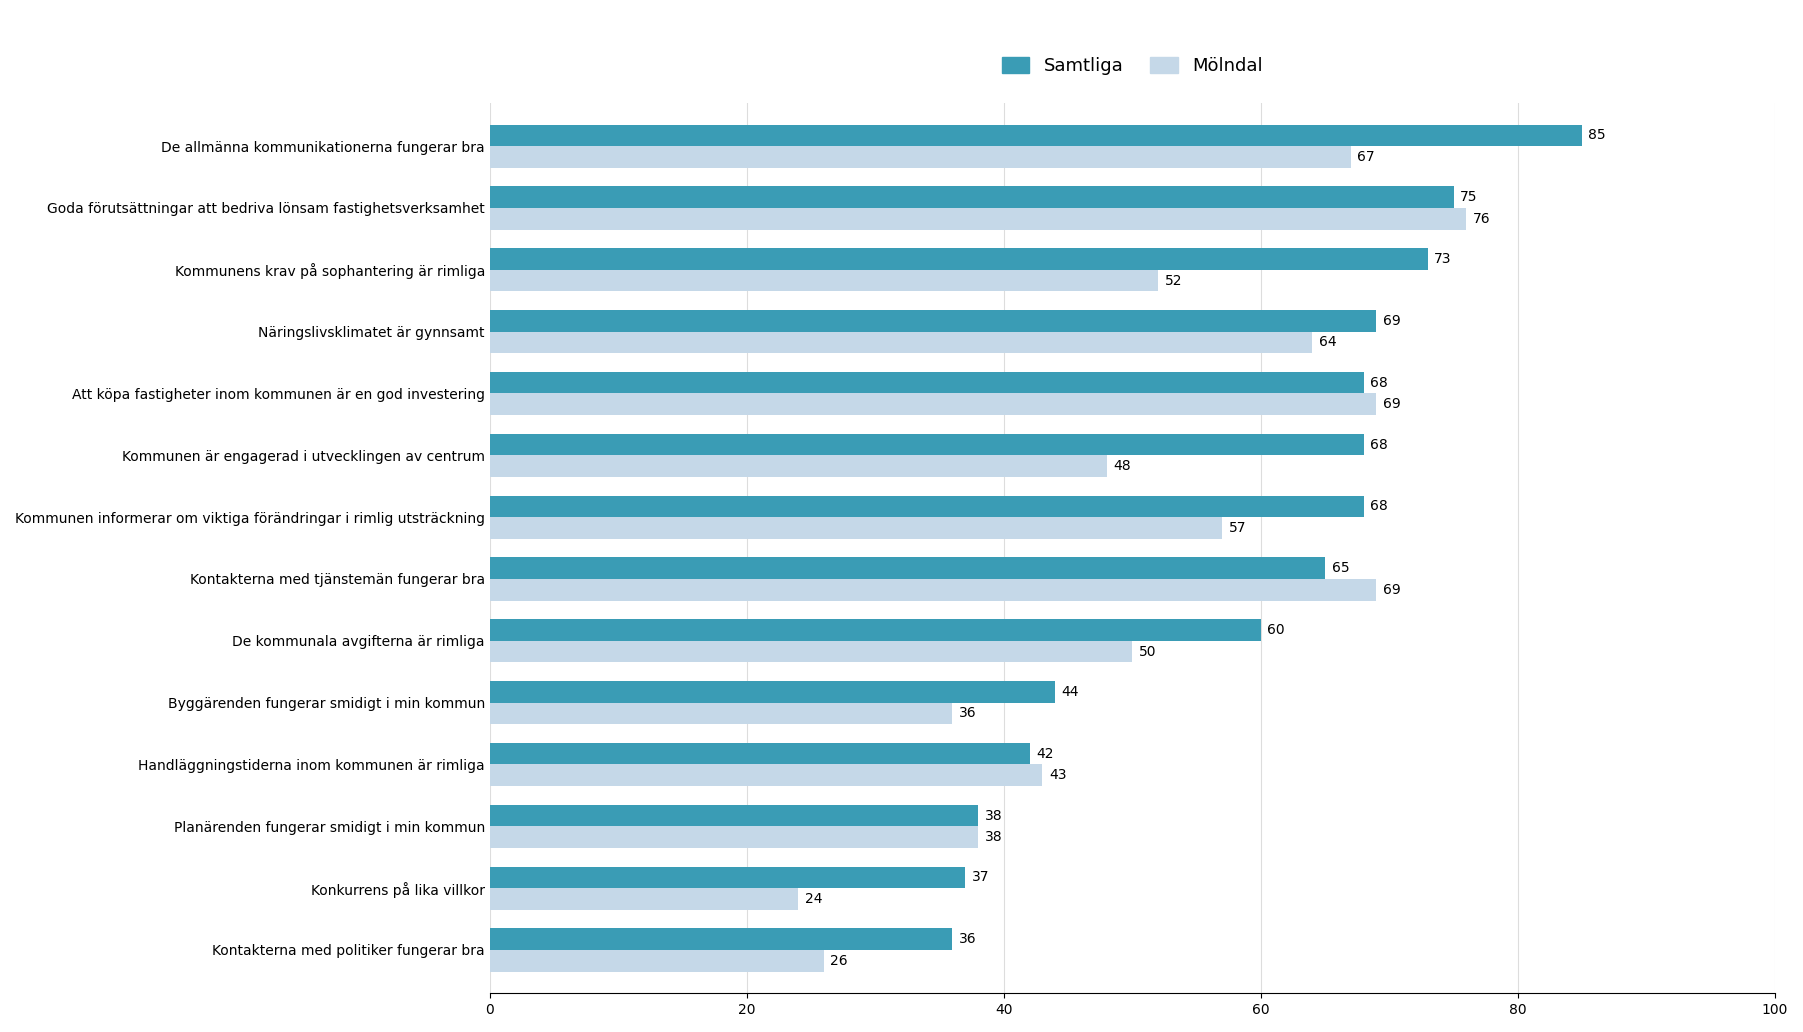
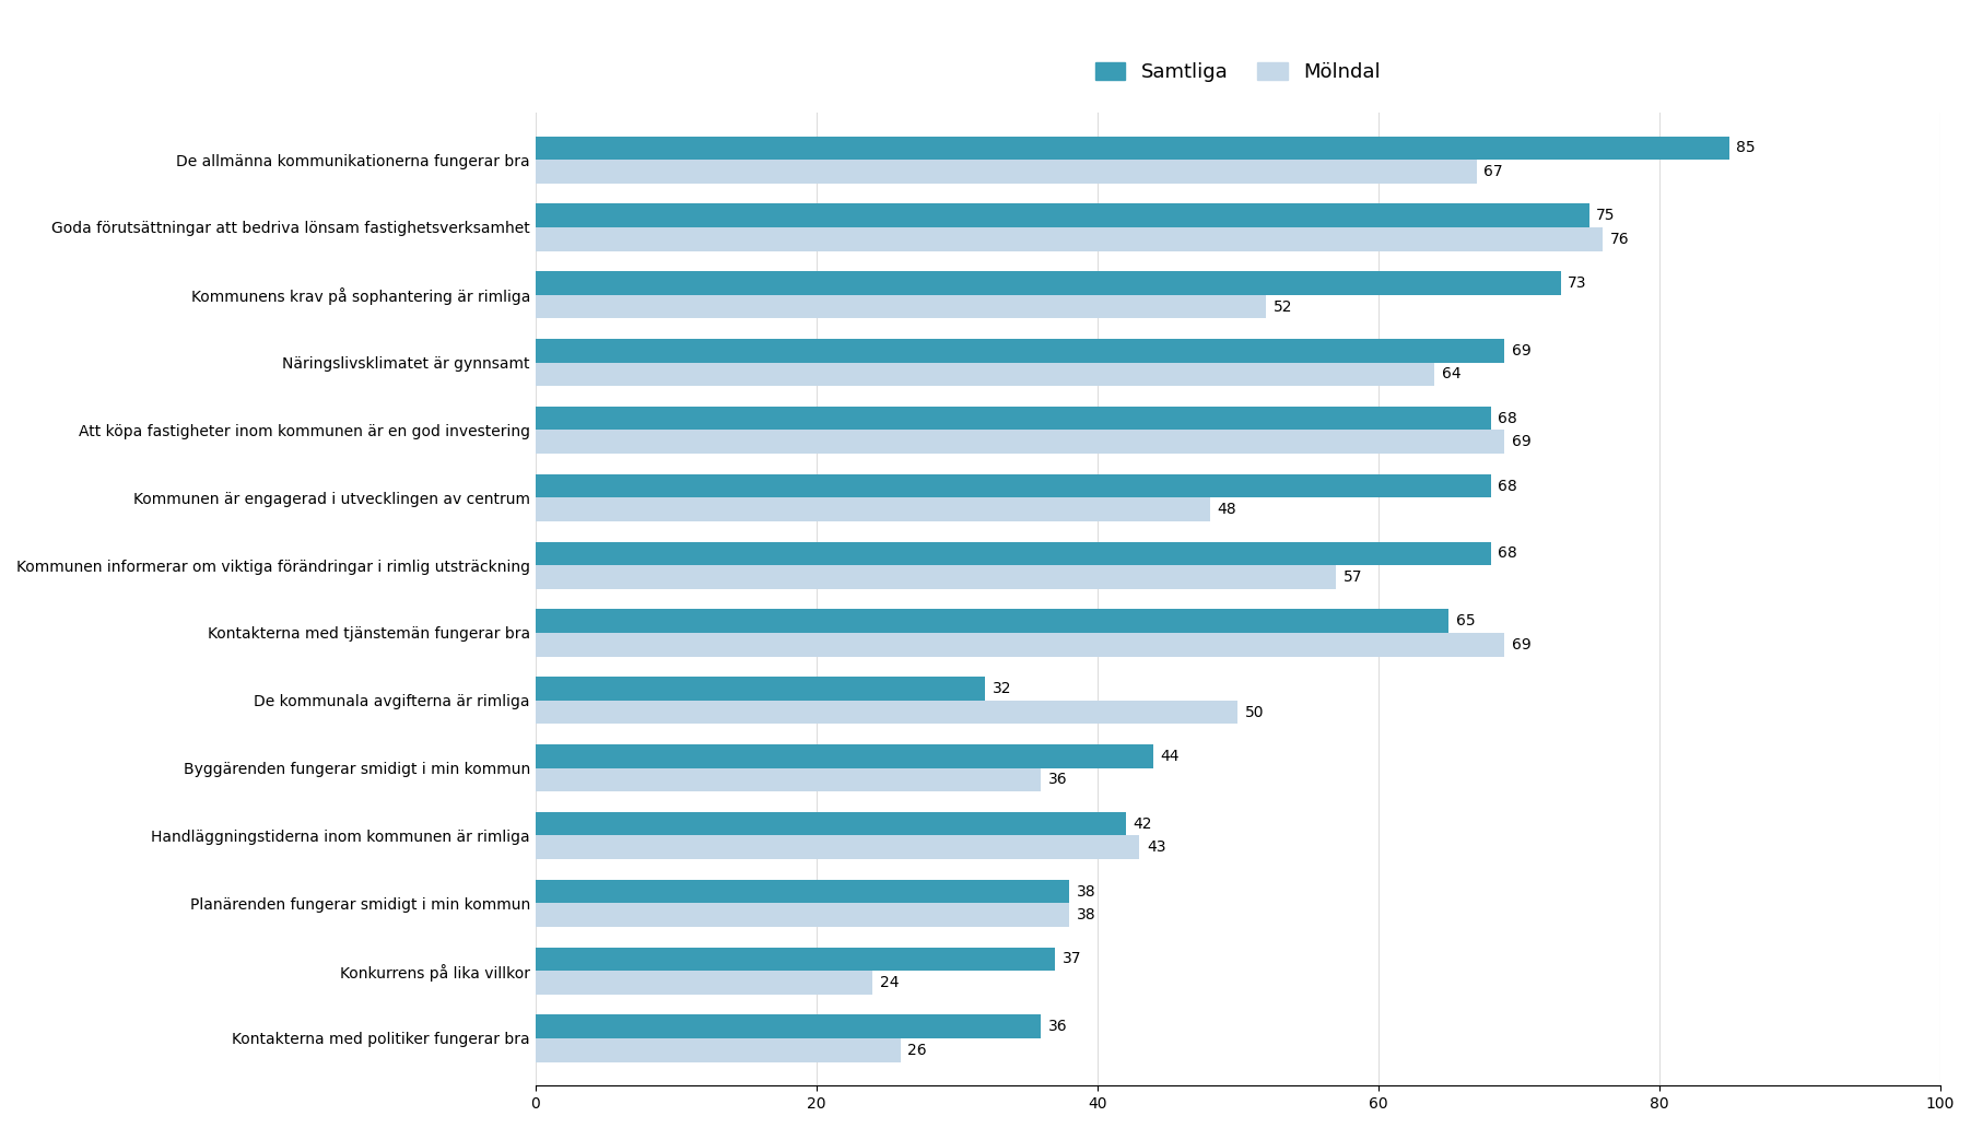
Samtliga/De kommunala avgifterna är rimliga: 60 -> 32
